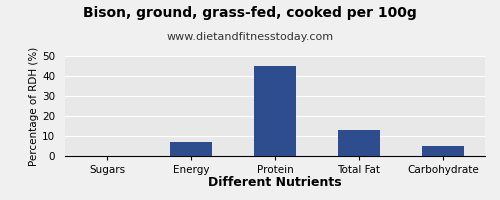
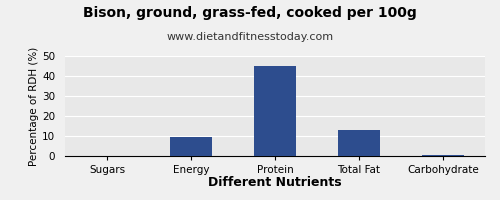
Energy: 7.0 -> 9.5
Carbohydrate: 5.0 -> 0.5
